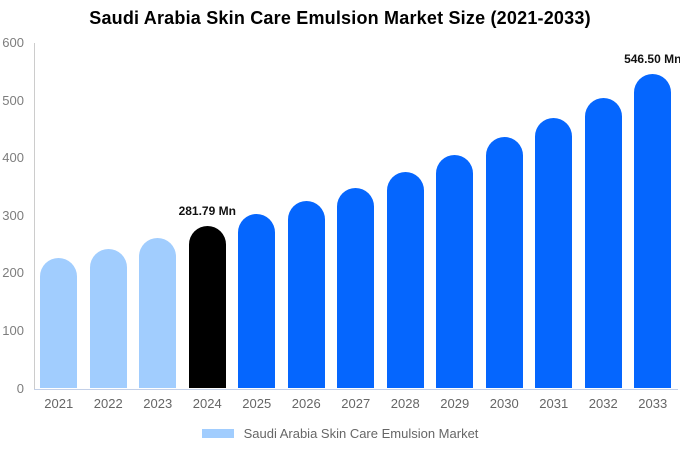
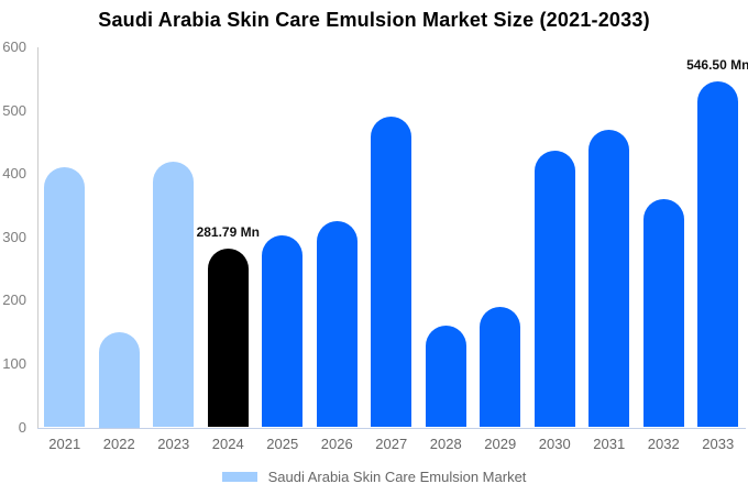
2021: 230 -> 410
2022: 240 -> 150
2023: 260 -> 420
2027: 350 -> 490
2028: 380 -> 160
2029: 400 -> 190
2032: 500 -> 360
